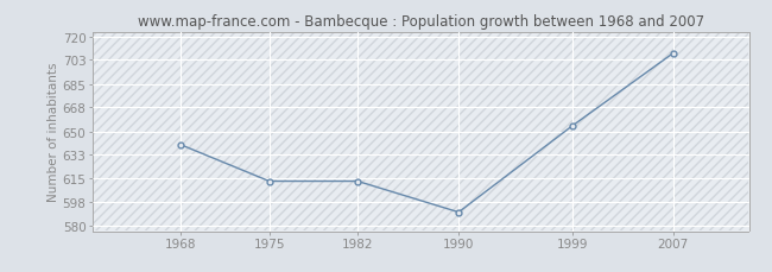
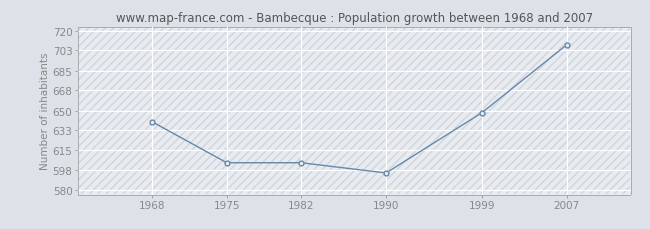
1975: 613 -> 604
1982: 613 -> 604
1990: 590 -> 595
1999: 654 -> 648
